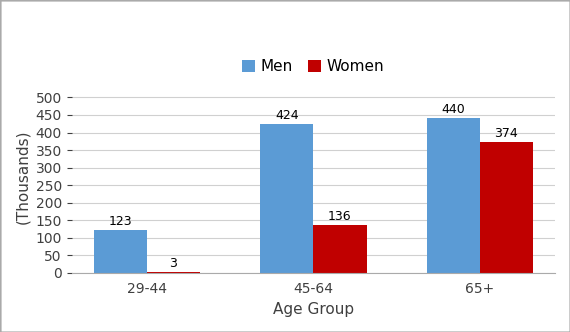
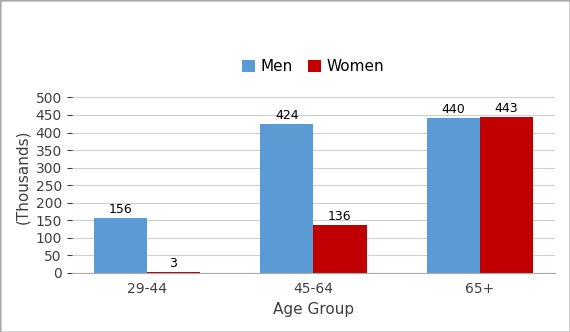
Men/29-44: 123 -> 156
Women/65+: 374 -> 443
